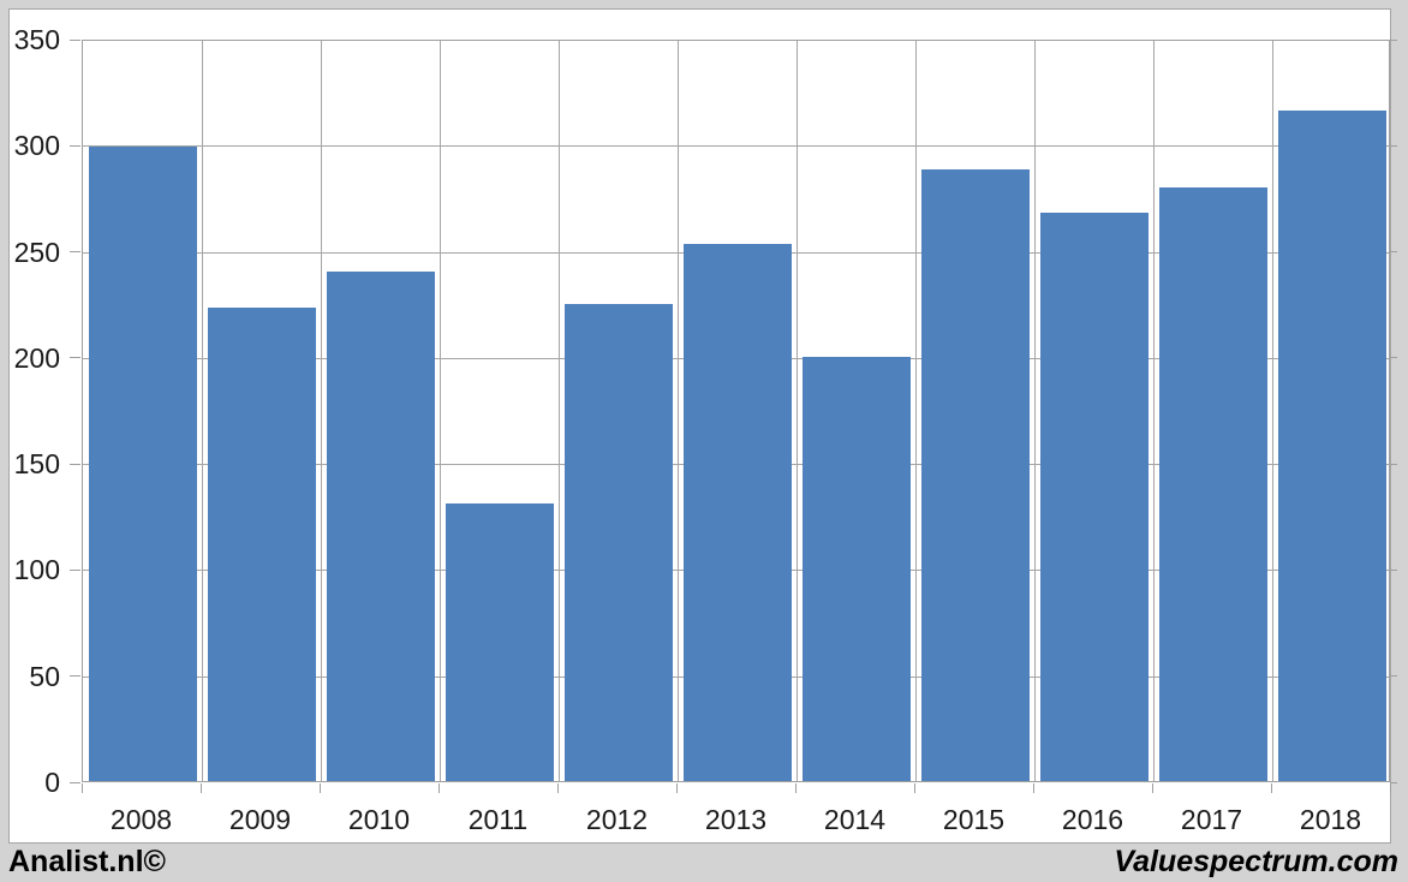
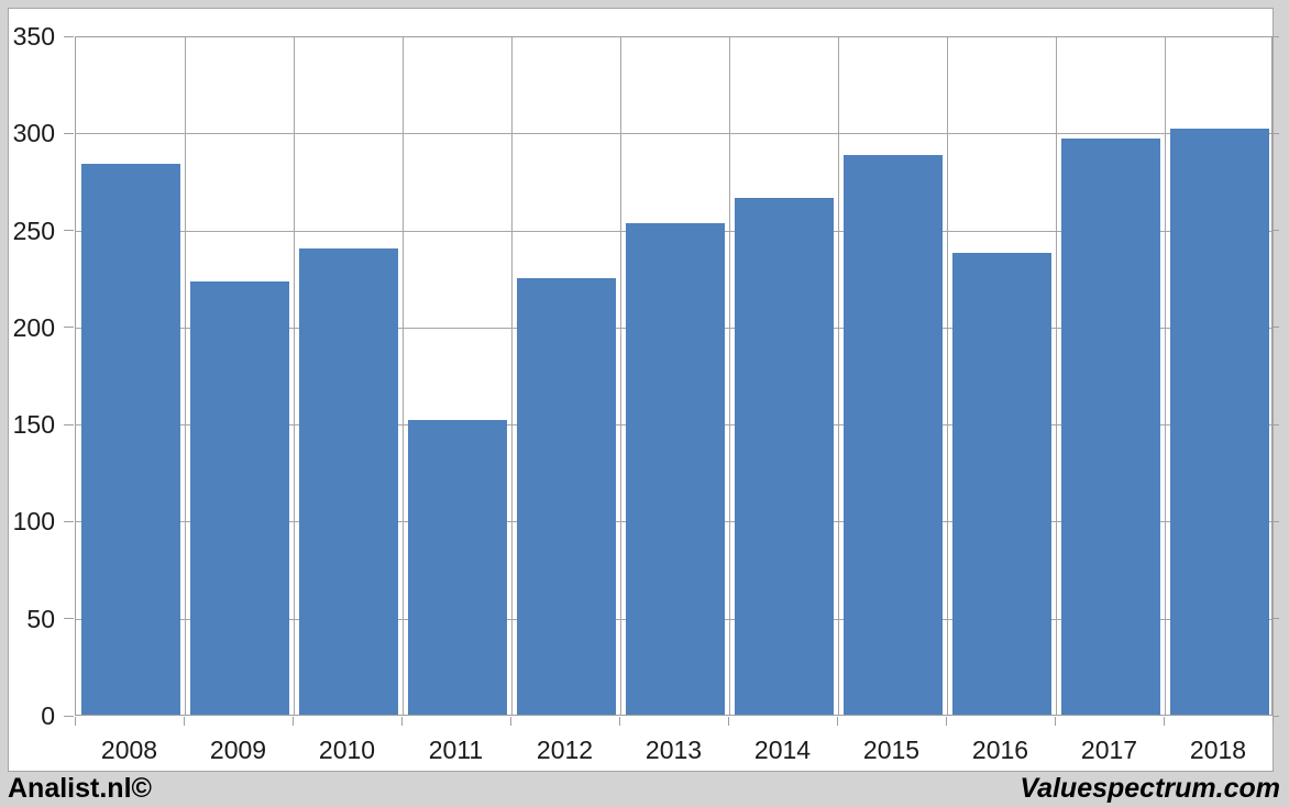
2008: 299 -> 284
2011: 131 -> 152
2014: 200 -> 266
2016: 268 -> 238
2017: 280 -> 297
2018: 316 -> 302
